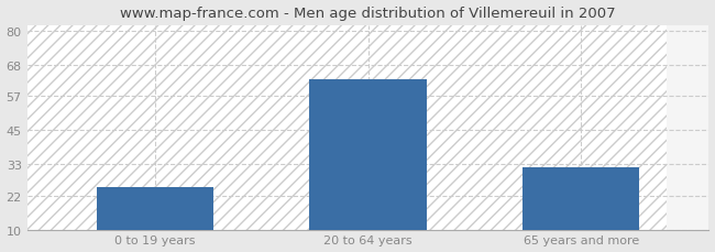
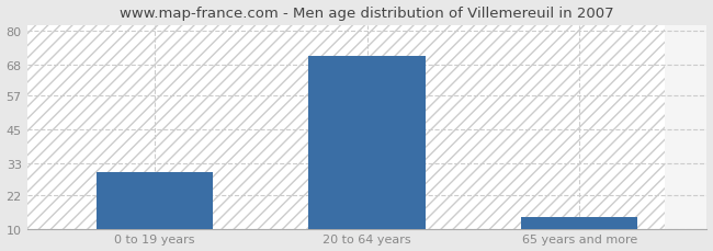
0 to 19 years: 25 -> 30
20 to 64 years: 63 -> 71
65 years and more: 32 -> 14
